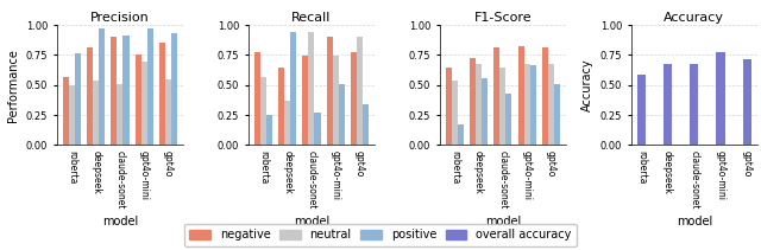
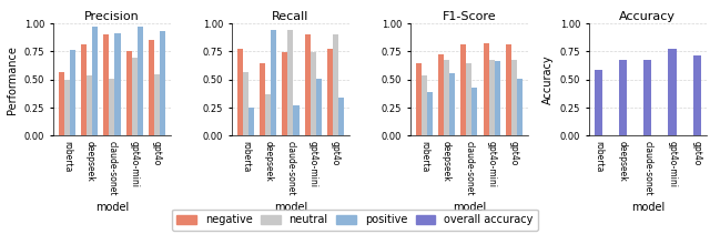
F1-Score/positive/roberta: 0.17 -> 0.39
